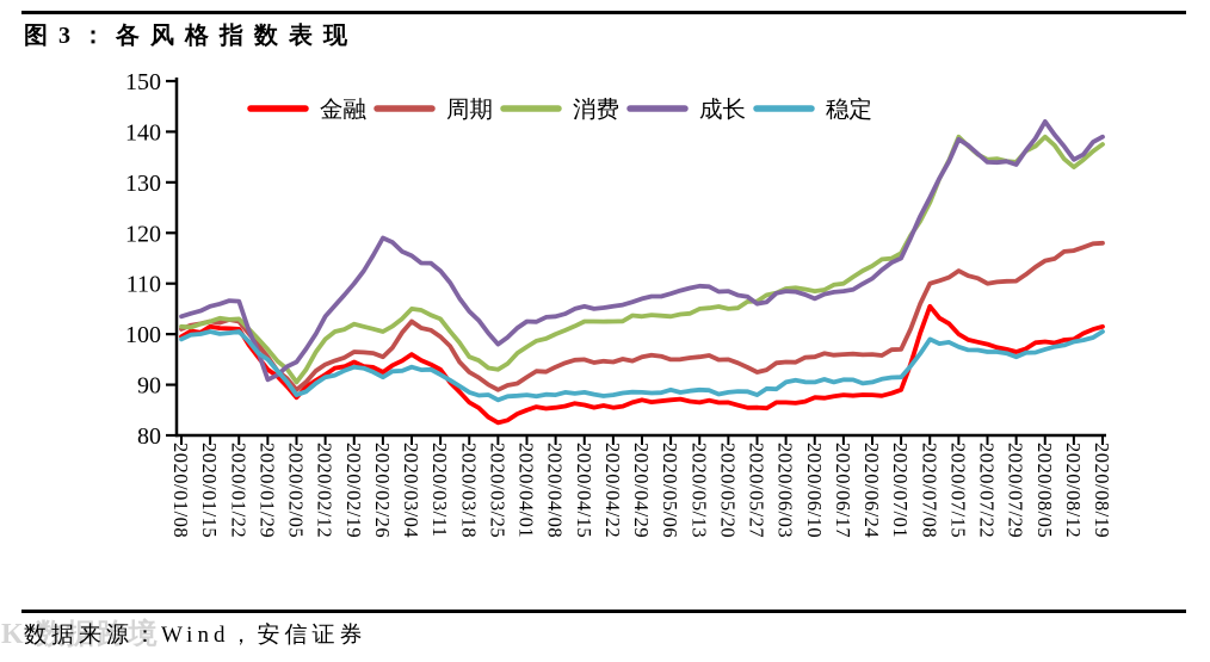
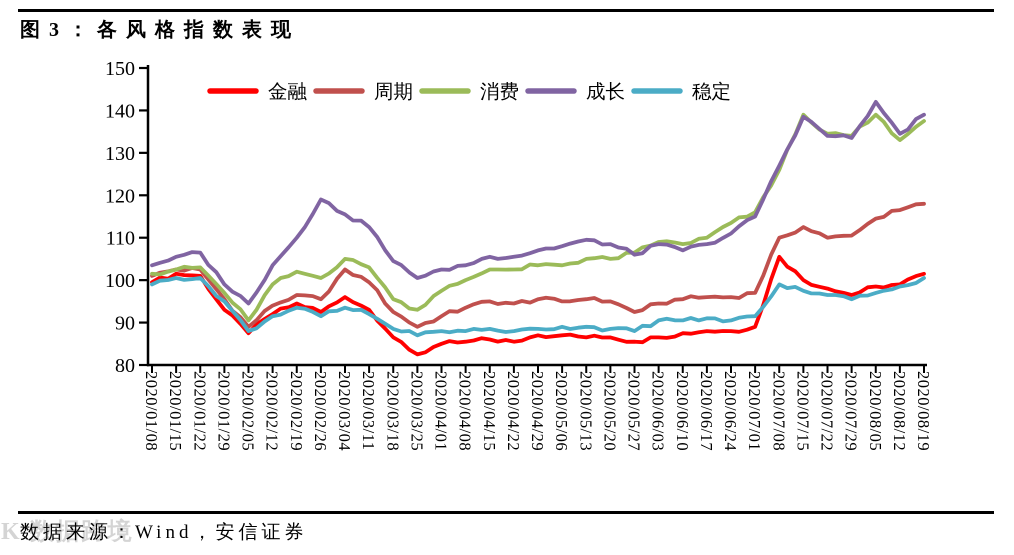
成长/2020/01/29: 91 -> 99
成长/2020/03/25: 98 -> 100
